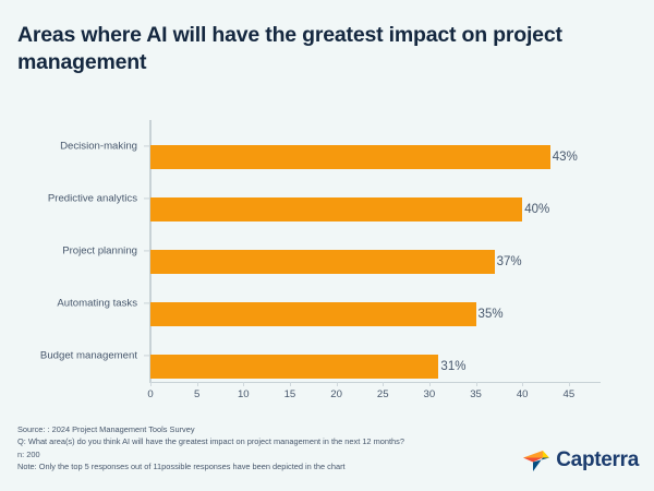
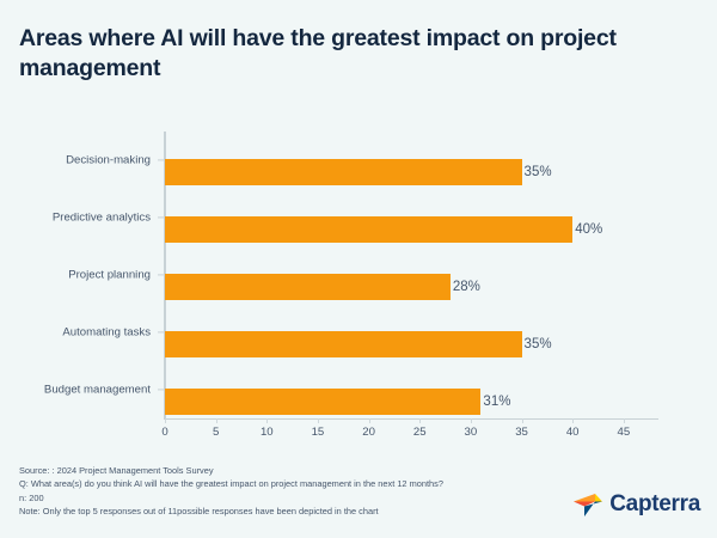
Decision-making: 43% -> 35%
Project planning: 37% -> 28%
